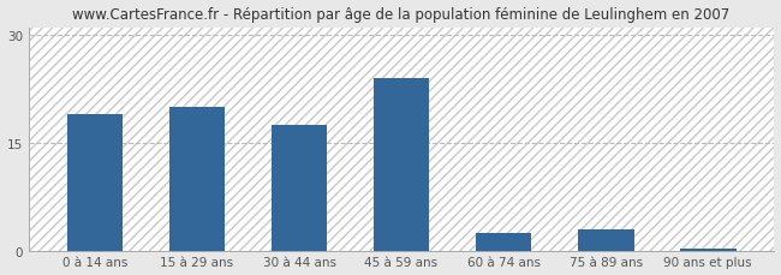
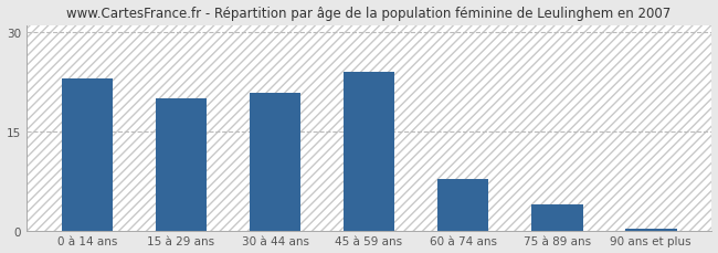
0 à 14 ans: 19.0 -> 23.0
30 à 44 ans: 17.5 -> 20.8
60 à 74 ans: 2.5 -> 7.8
75 à 89 ans: 3.0 -> 4.0
